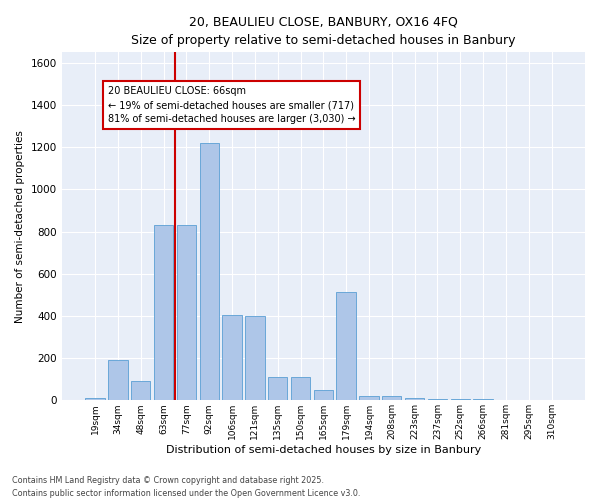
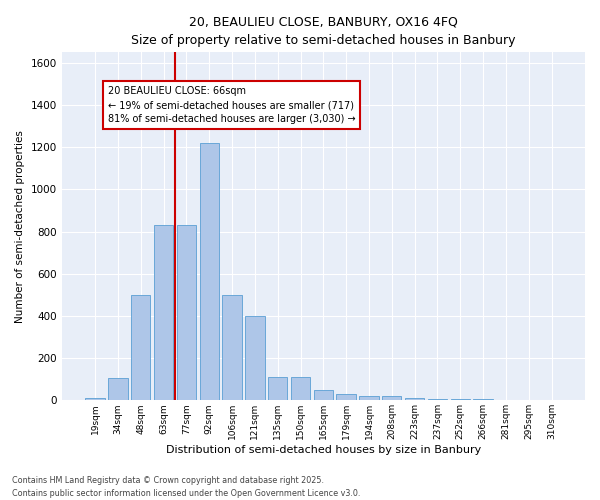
34sqm: 190 -> 105
48sqm: 90 -> 500
106sqm: 405 -> 500
179sqm: 515 -> 30
